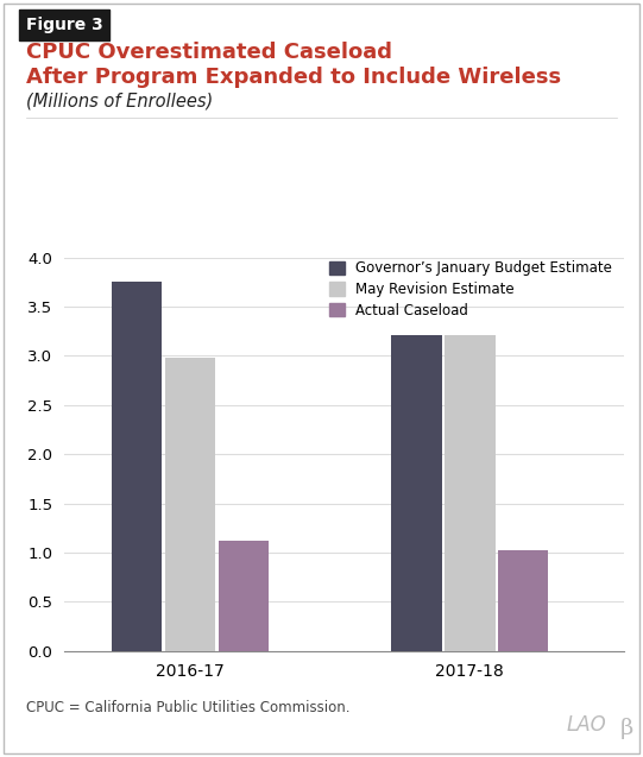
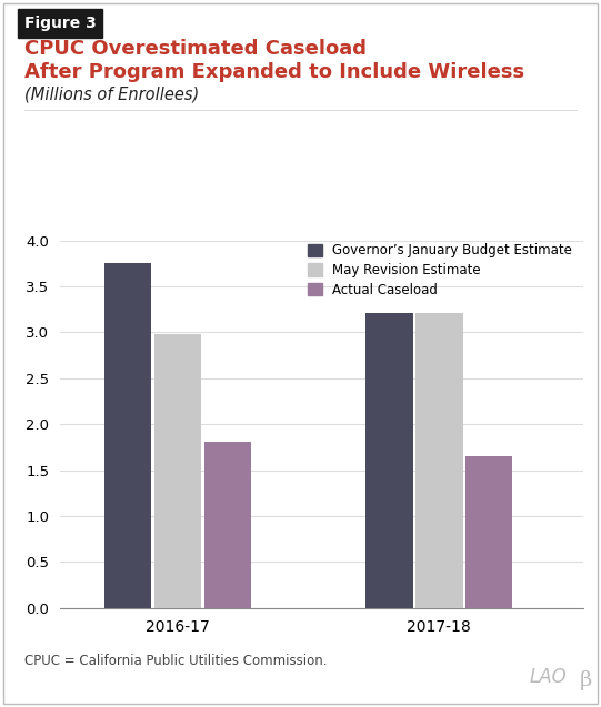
Actual Caseload/2016-17: 1.12 -> 1.81
Actual Caseload/2017-18: 1.02 -> 1.65
